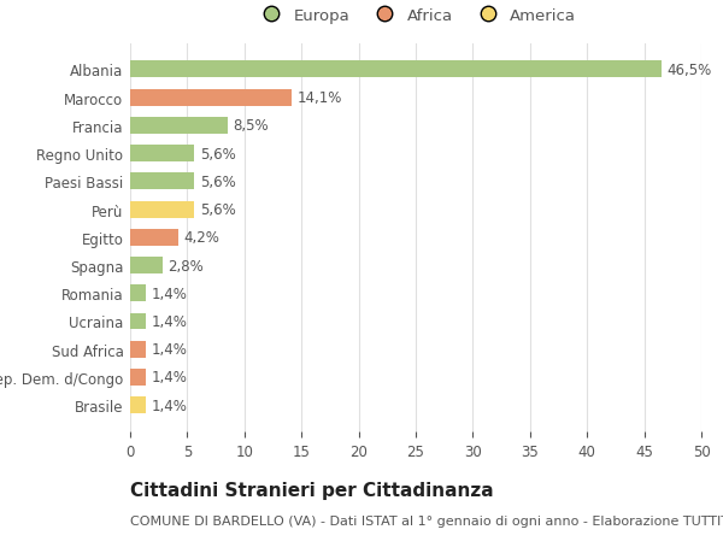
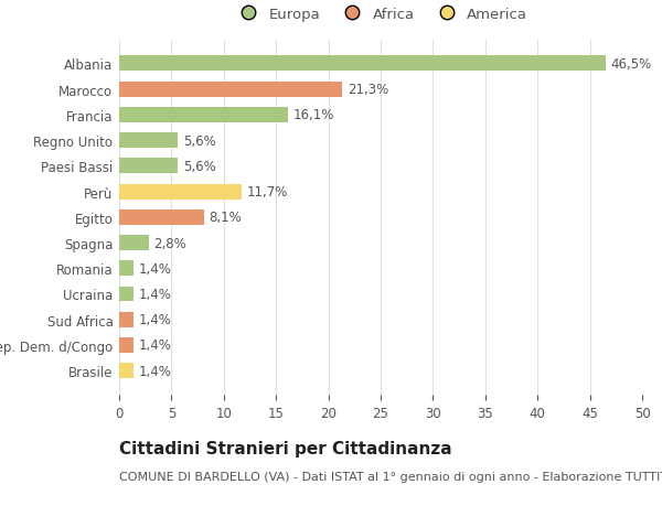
Marocco: 14,1% -> 21,3%
Francia: 8,5% -> 16,1%
Perù: 5,6% -> 11,7%
Egitto: 4,2% -> 8,1%
